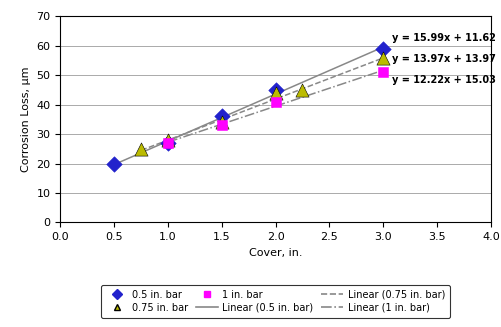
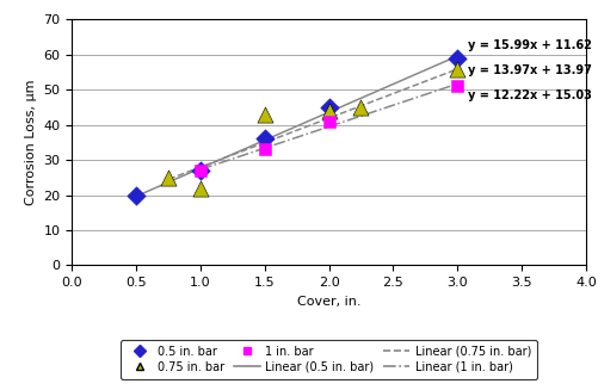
0.75 in. bar/1.0: 28 -> 22
0.75 in. bar/1.5: 34 -> 43
